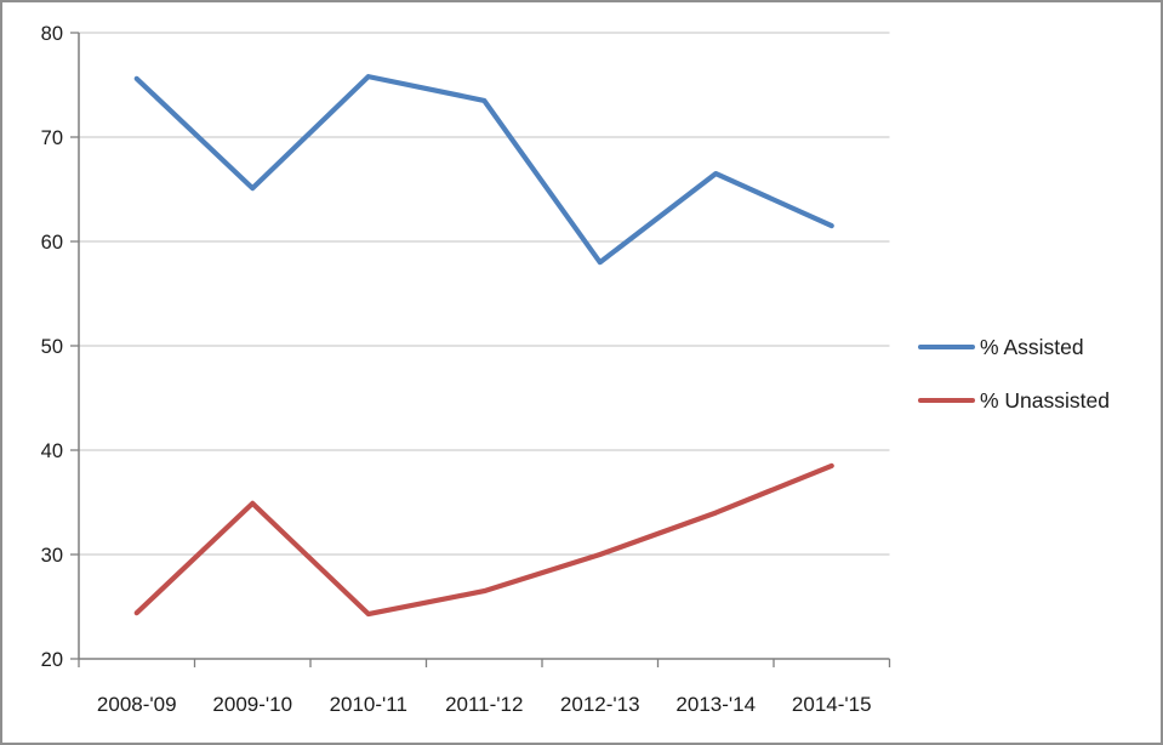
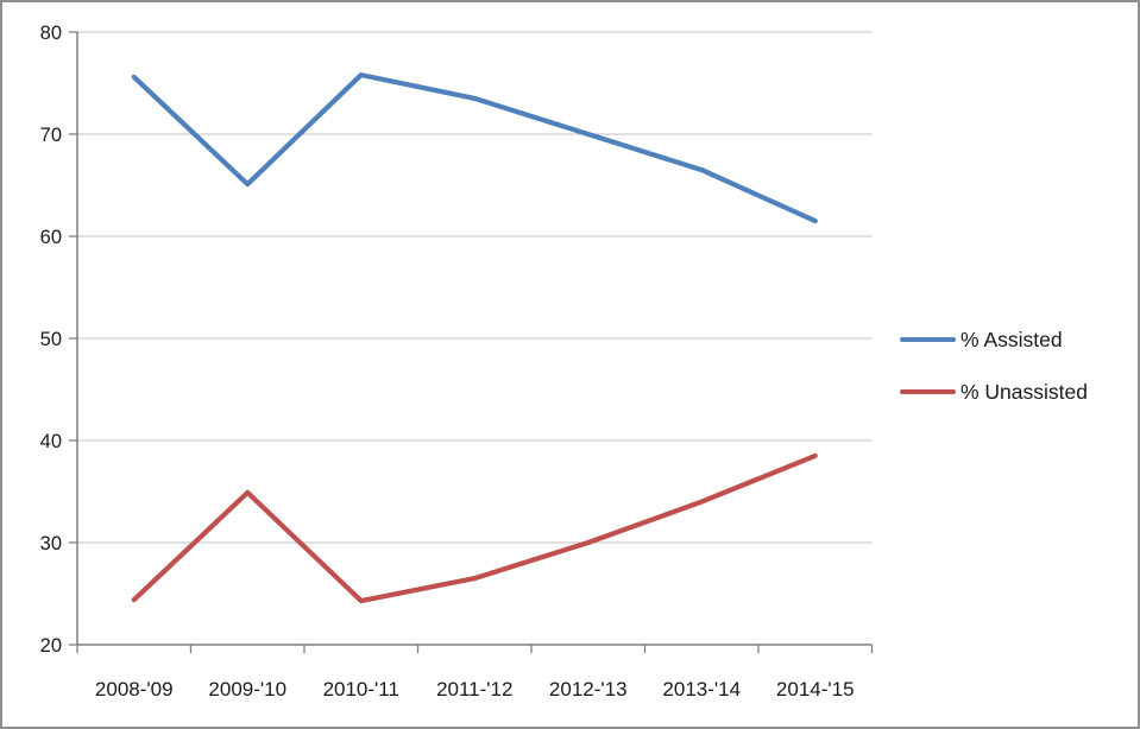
% Assisted/2012-'13: 58 -> 70
